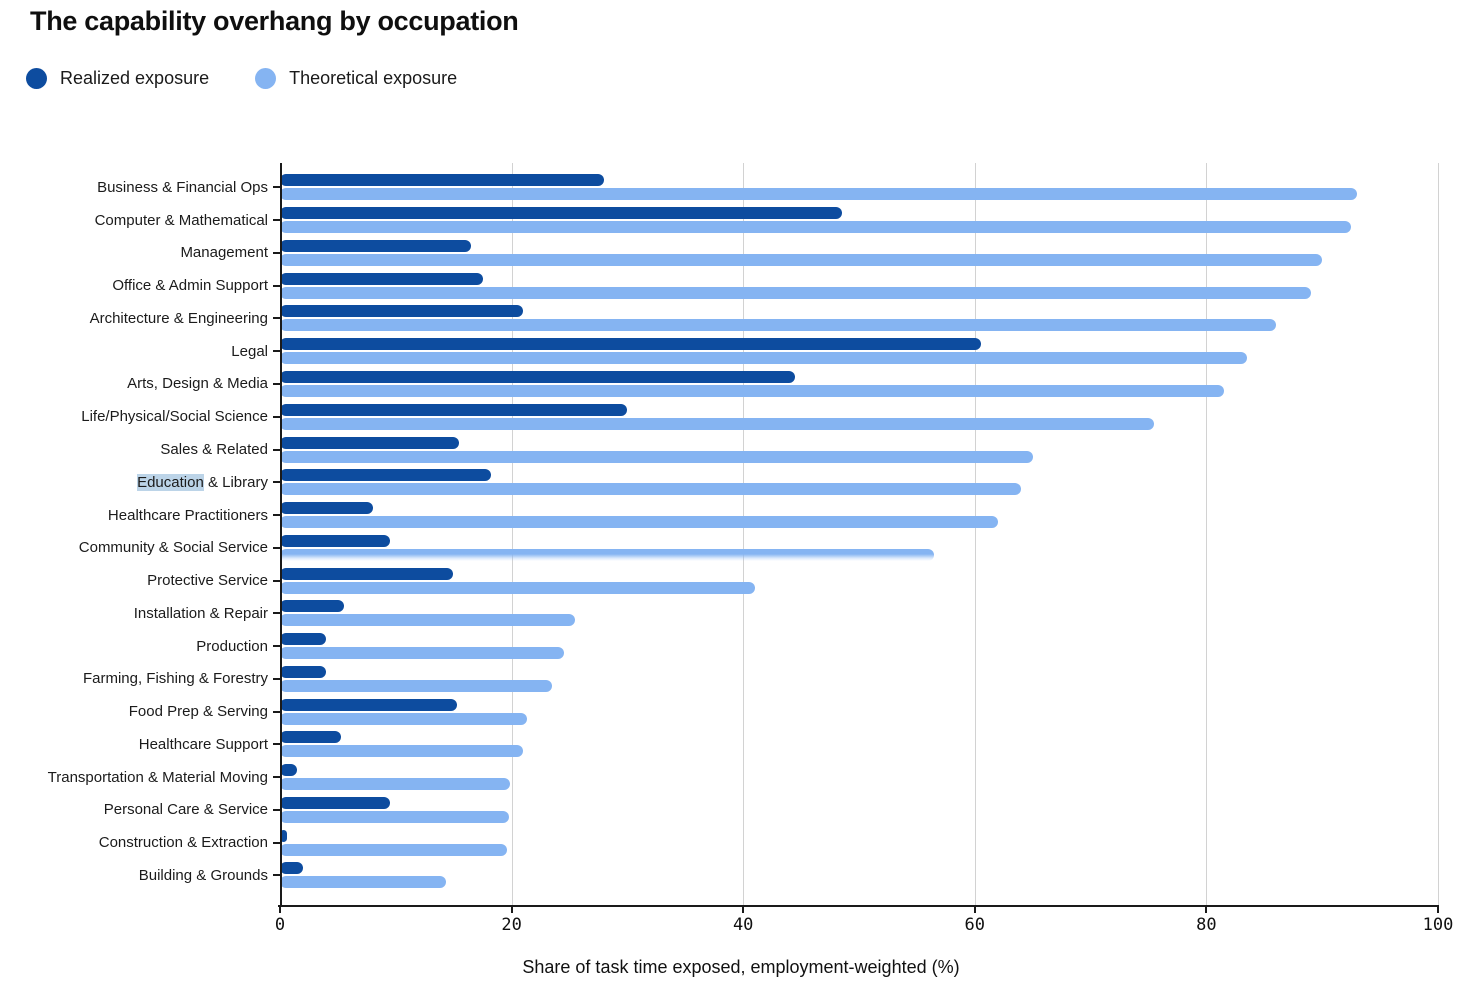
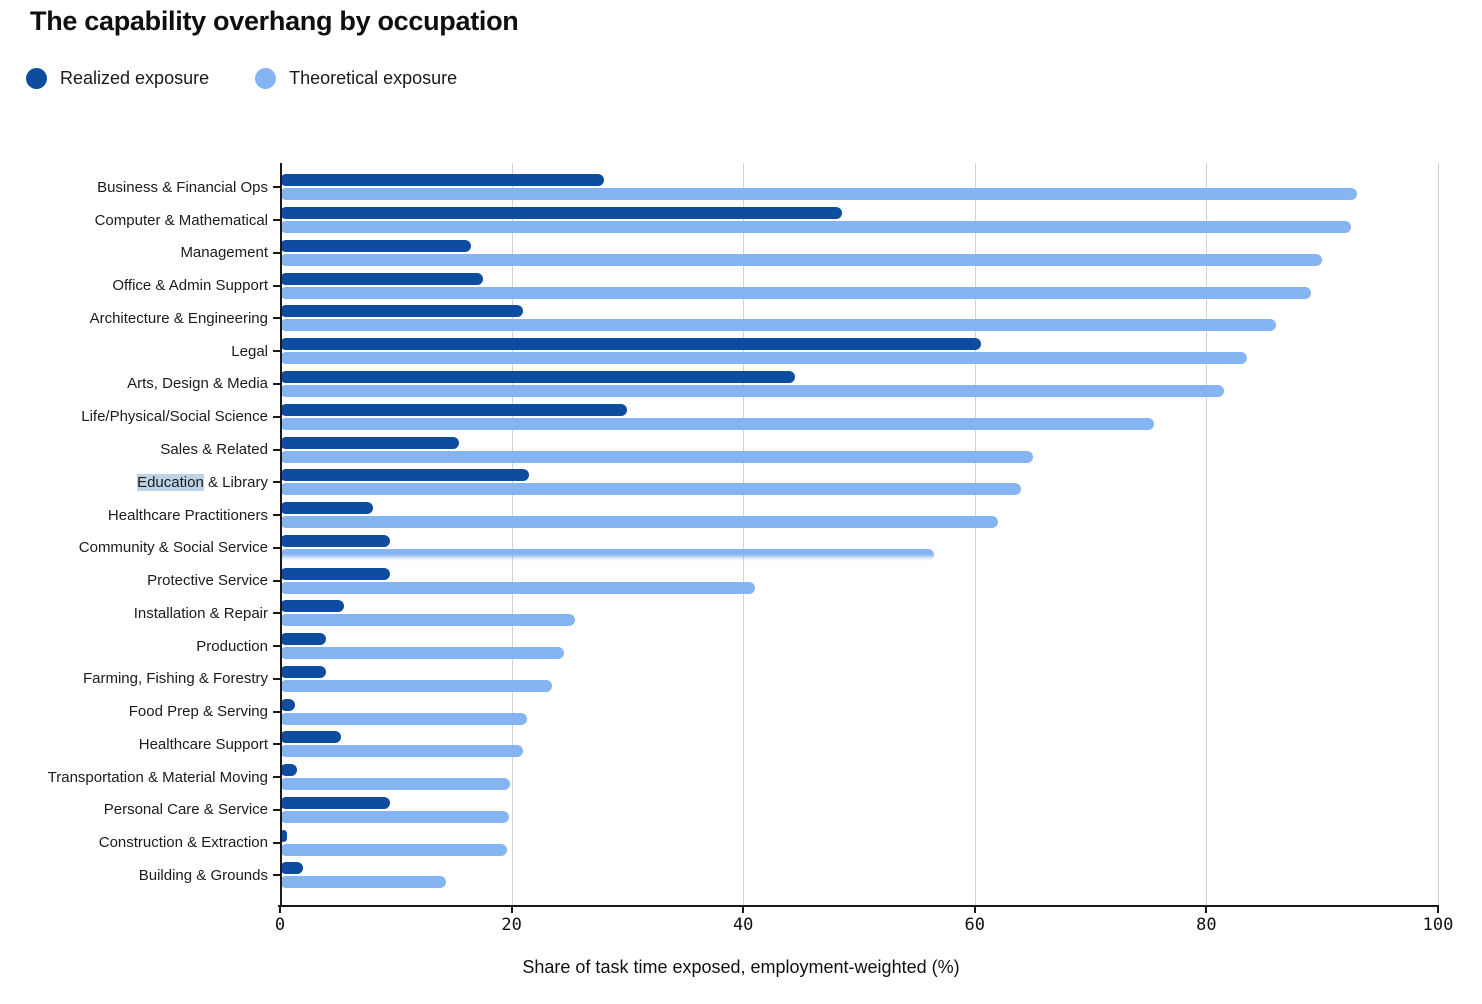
Realized exposure/Education & Library: 18.2 -> 21.5
Realized exposure/Protective Service: 14.9 -> 9.5
Realized exposure/Food Prep & Serving: 15.3 -> 1.3
